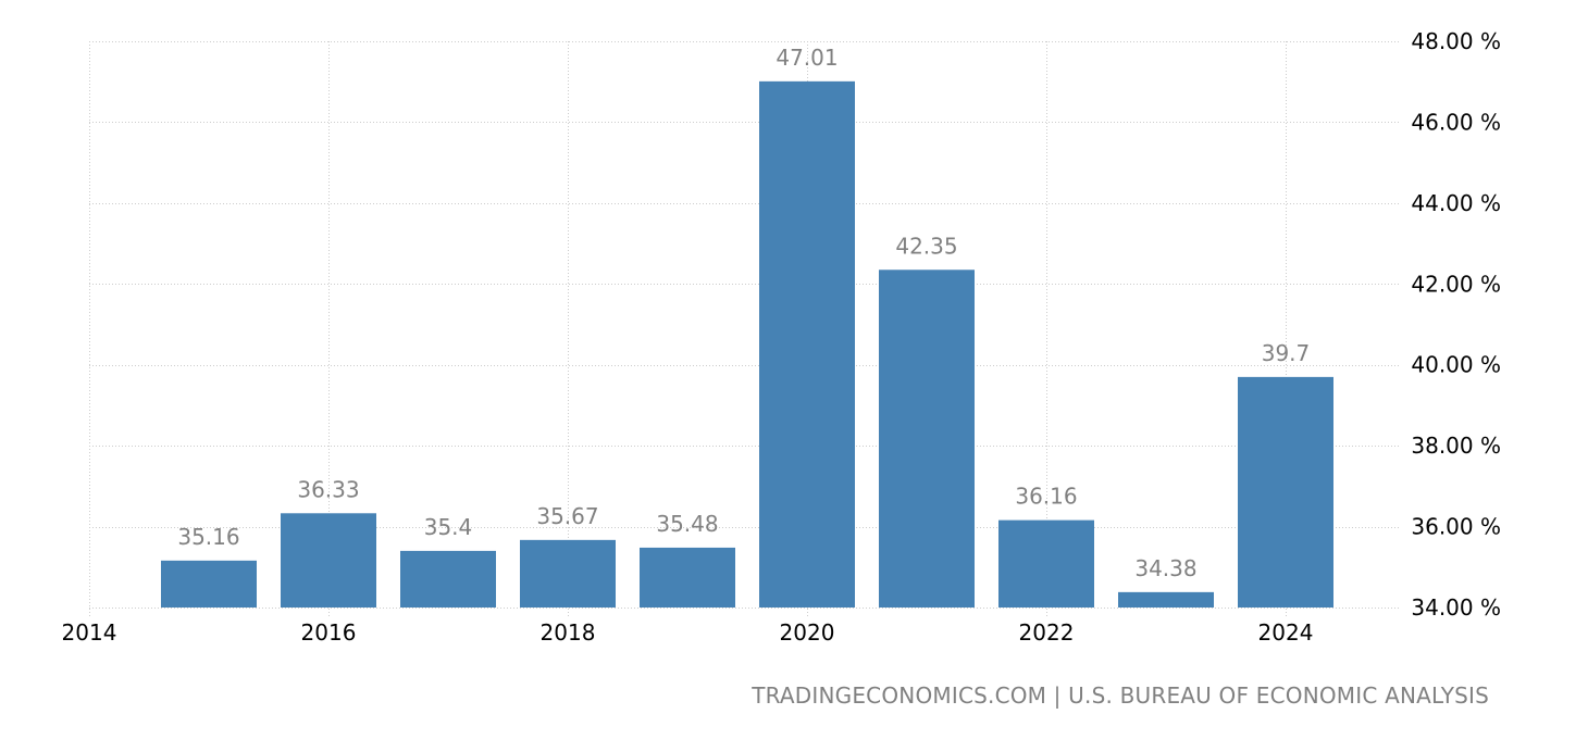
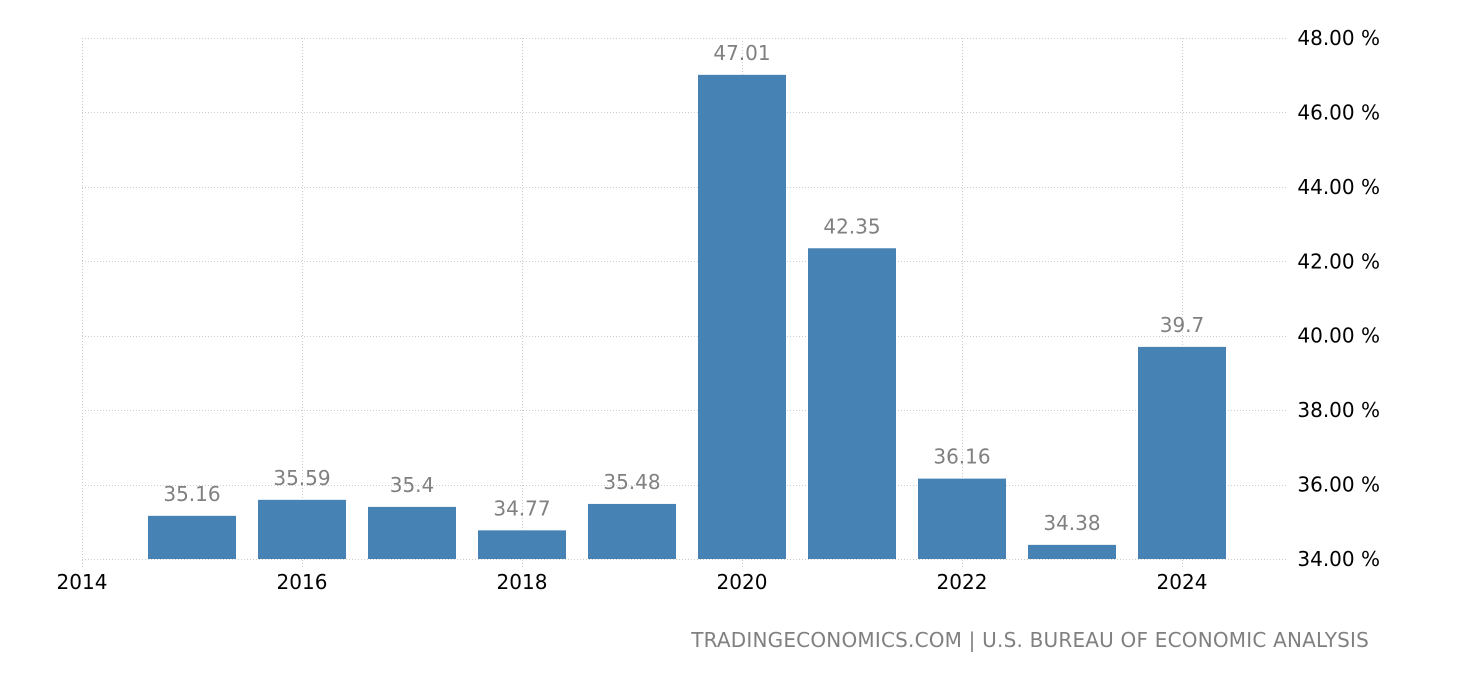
2016: 36.33 -> 35.59
2018: 35.67 -> 34.77
